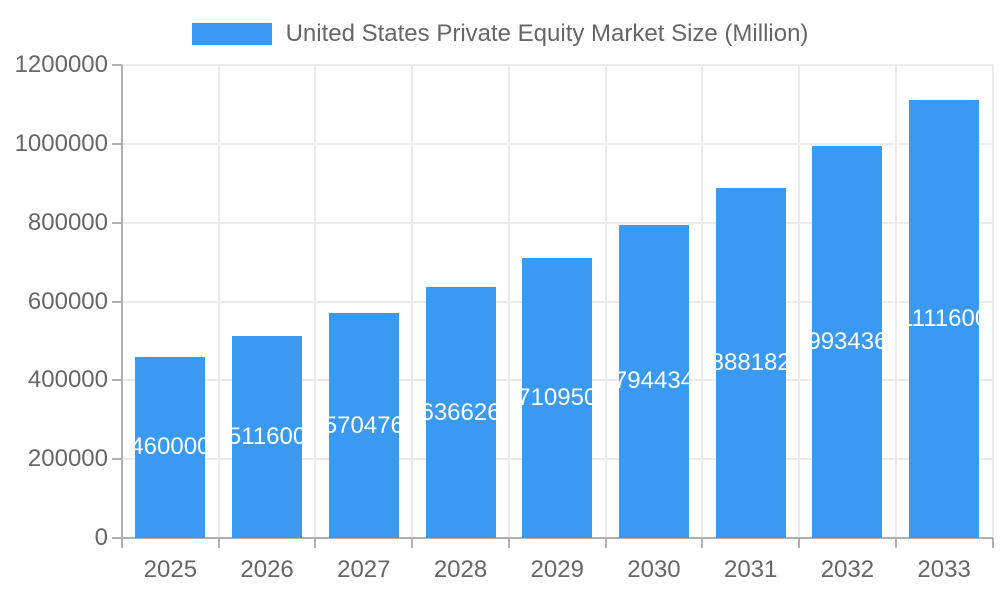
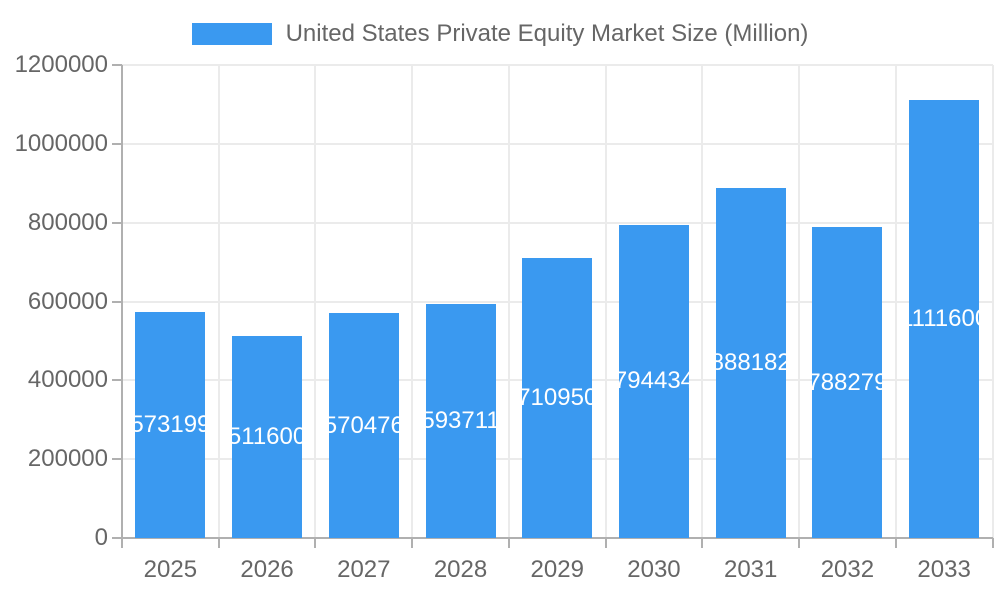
2025: 460000 -> 573199
2028: 636626 -> 593711
2032: 993436 -> 788279
